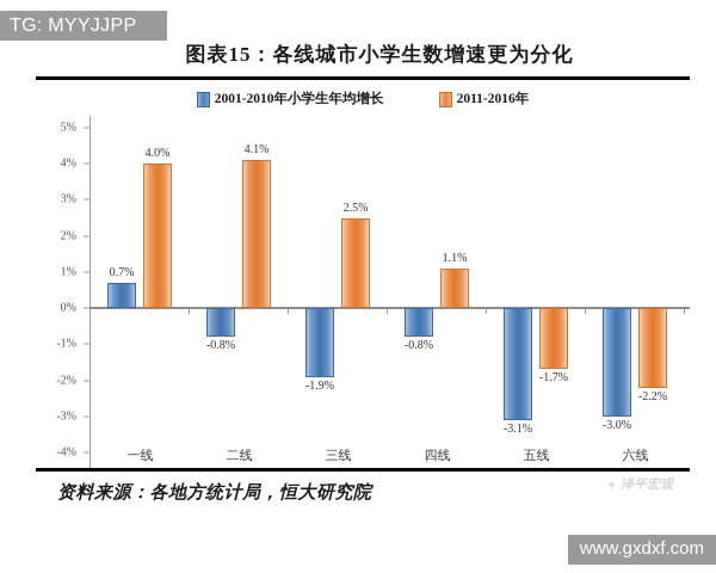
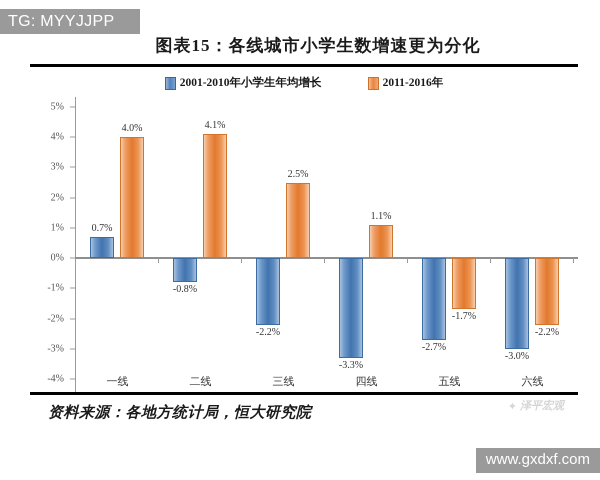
2001-2010年小学生年均增长/三线: -1.9% -> -2.2%
2001-2010年小学生年均增长/四线: -0.8% -> -3.3%
2001-2010年小学生年均增长/五线: -3.1% -> -2.7%
